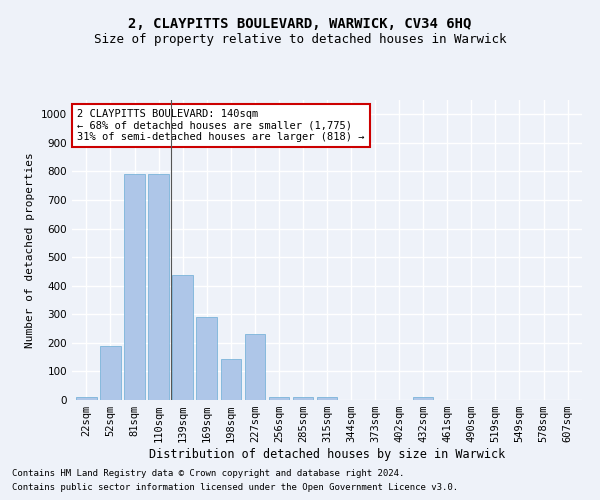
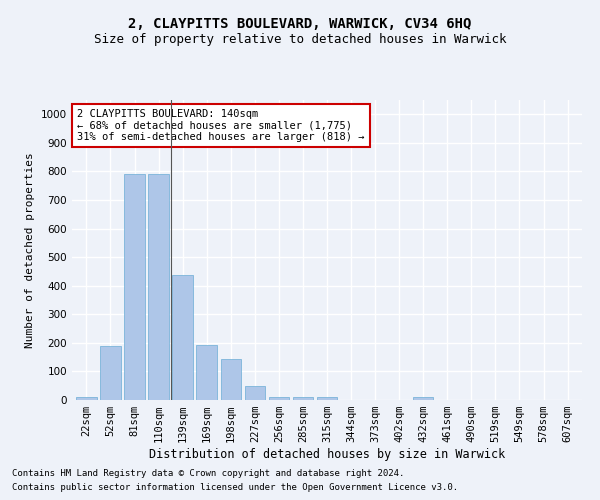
169sqm: 290 -> 193
227sqm: 230 -> 48
